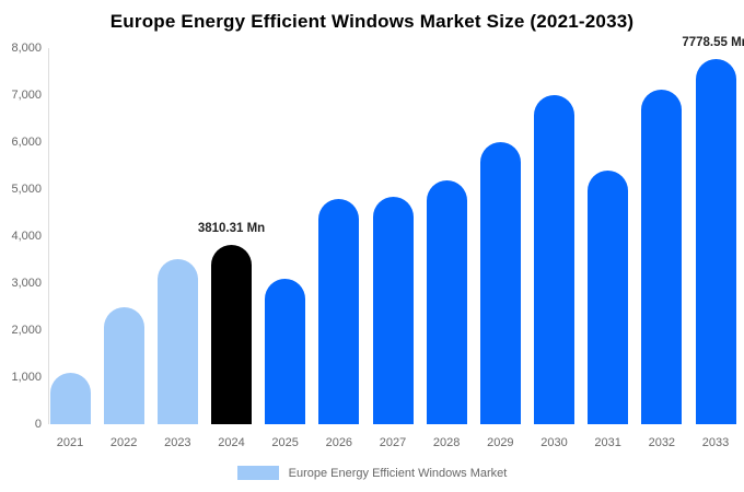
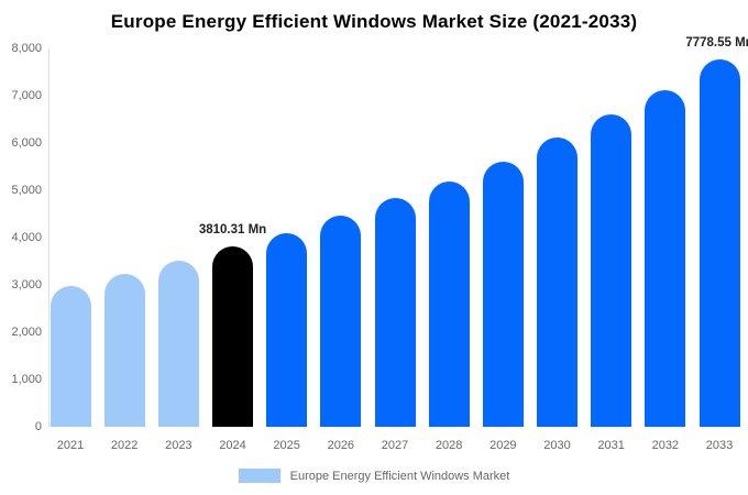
2021: 1100 -> 3000
2022: 2500 -> 3200
2025: 3100 -> 4100
2026: 4800 -> 4500
2029: 6000 -> 5600
2030: 7000 -> 6100
2031: 5400 -> 6600
